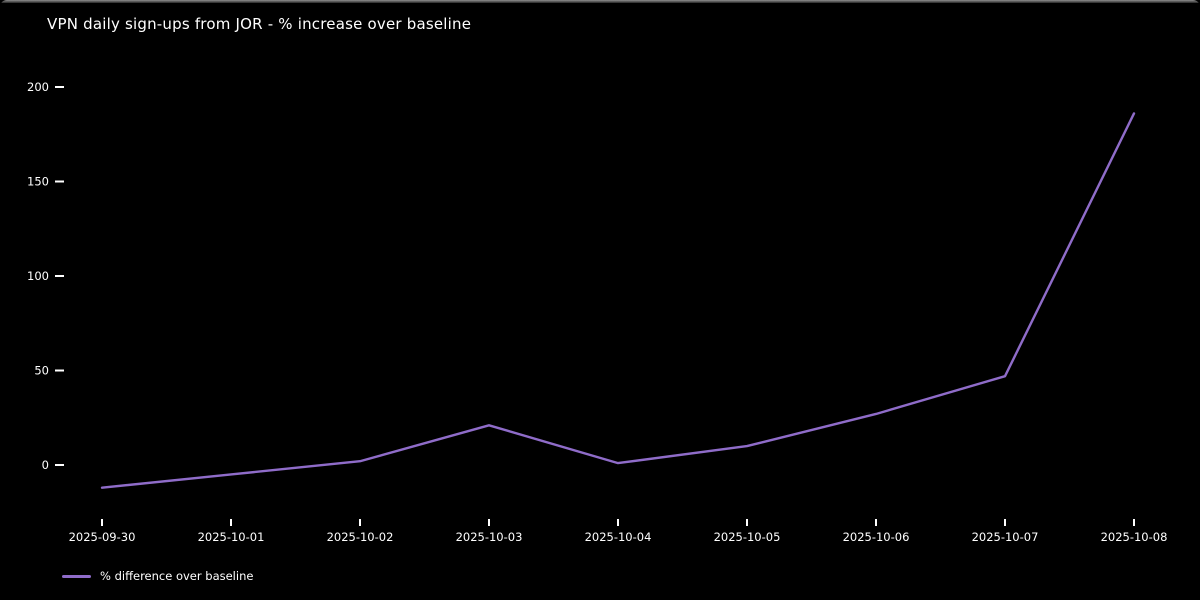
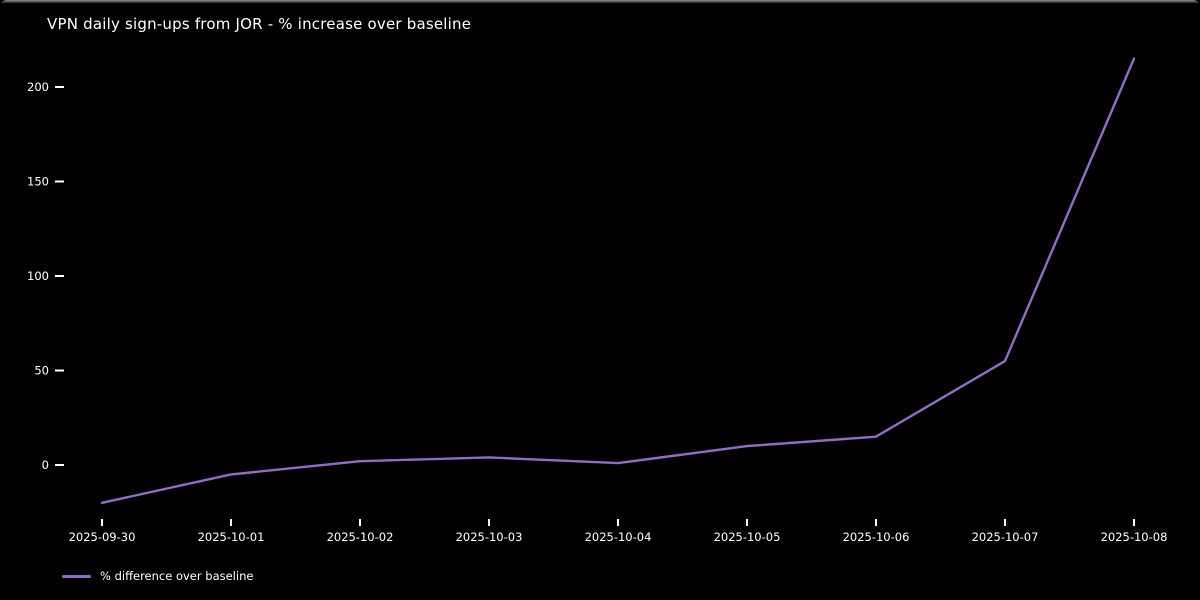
2025-09-30: -12 -> -20
2025-10-03: 21 -> 4
2025-10-06: 27 -> 15
2025-10-07: 47 -> 55
2025-10-08: 186 -> 215
